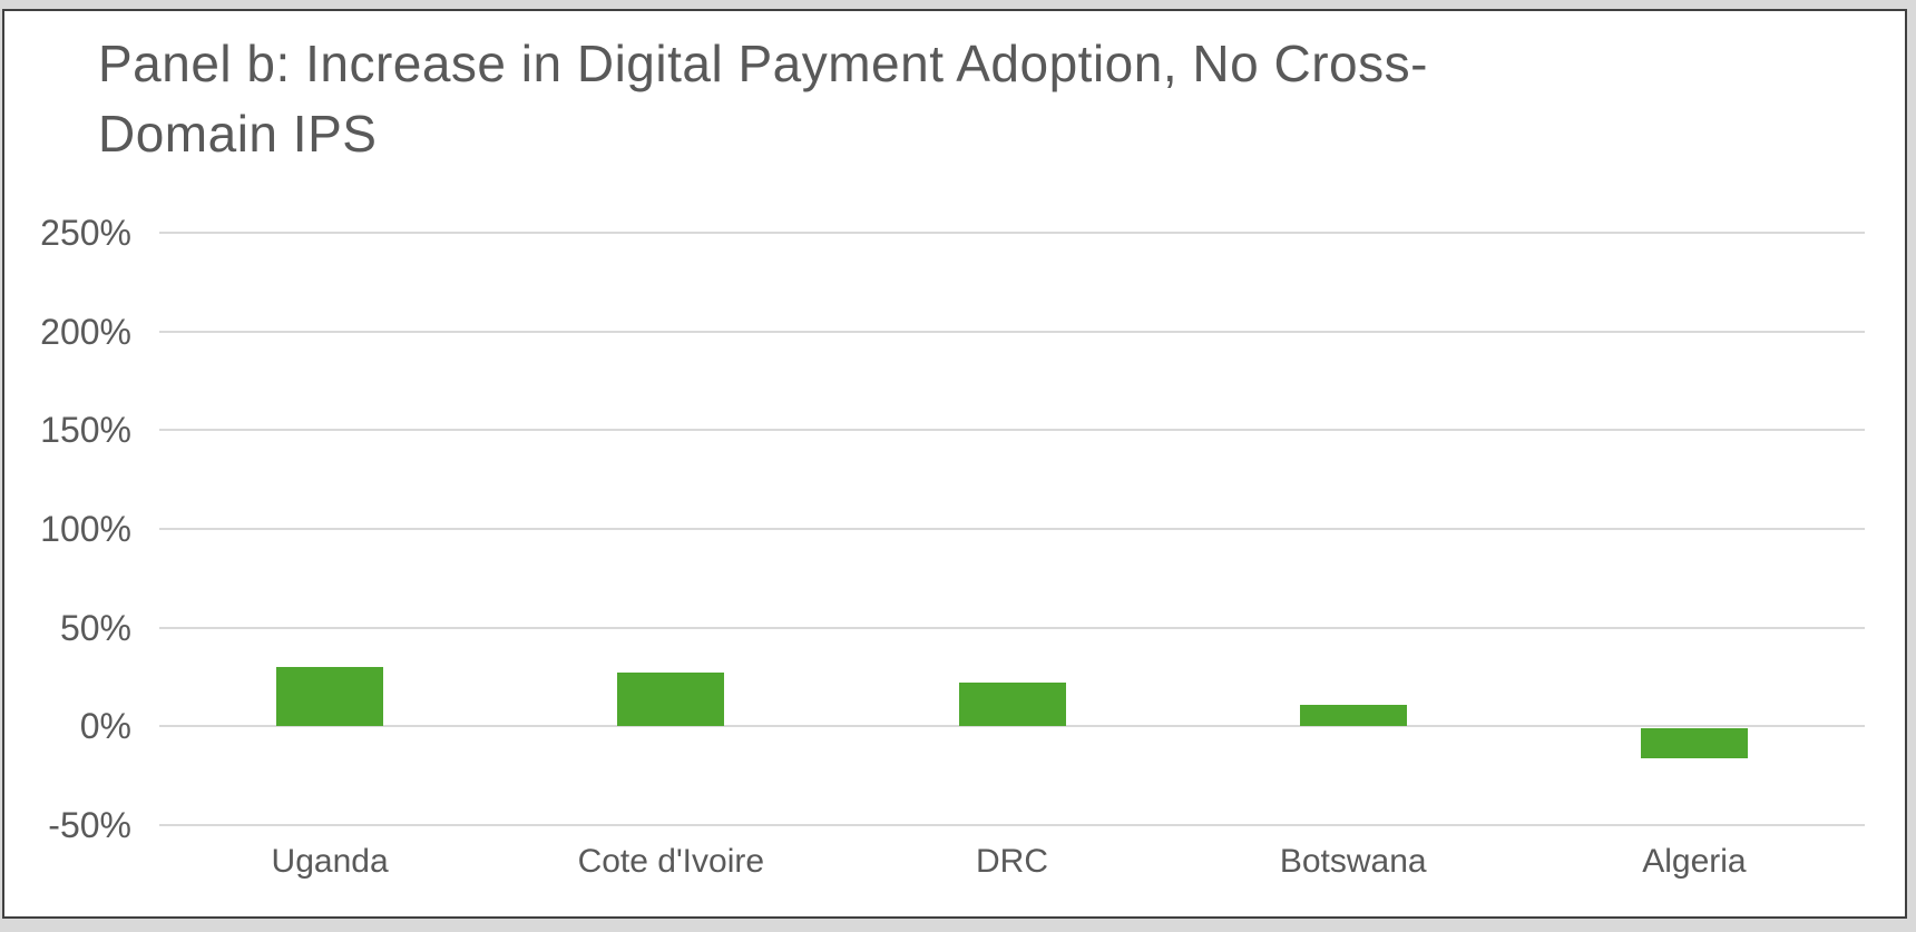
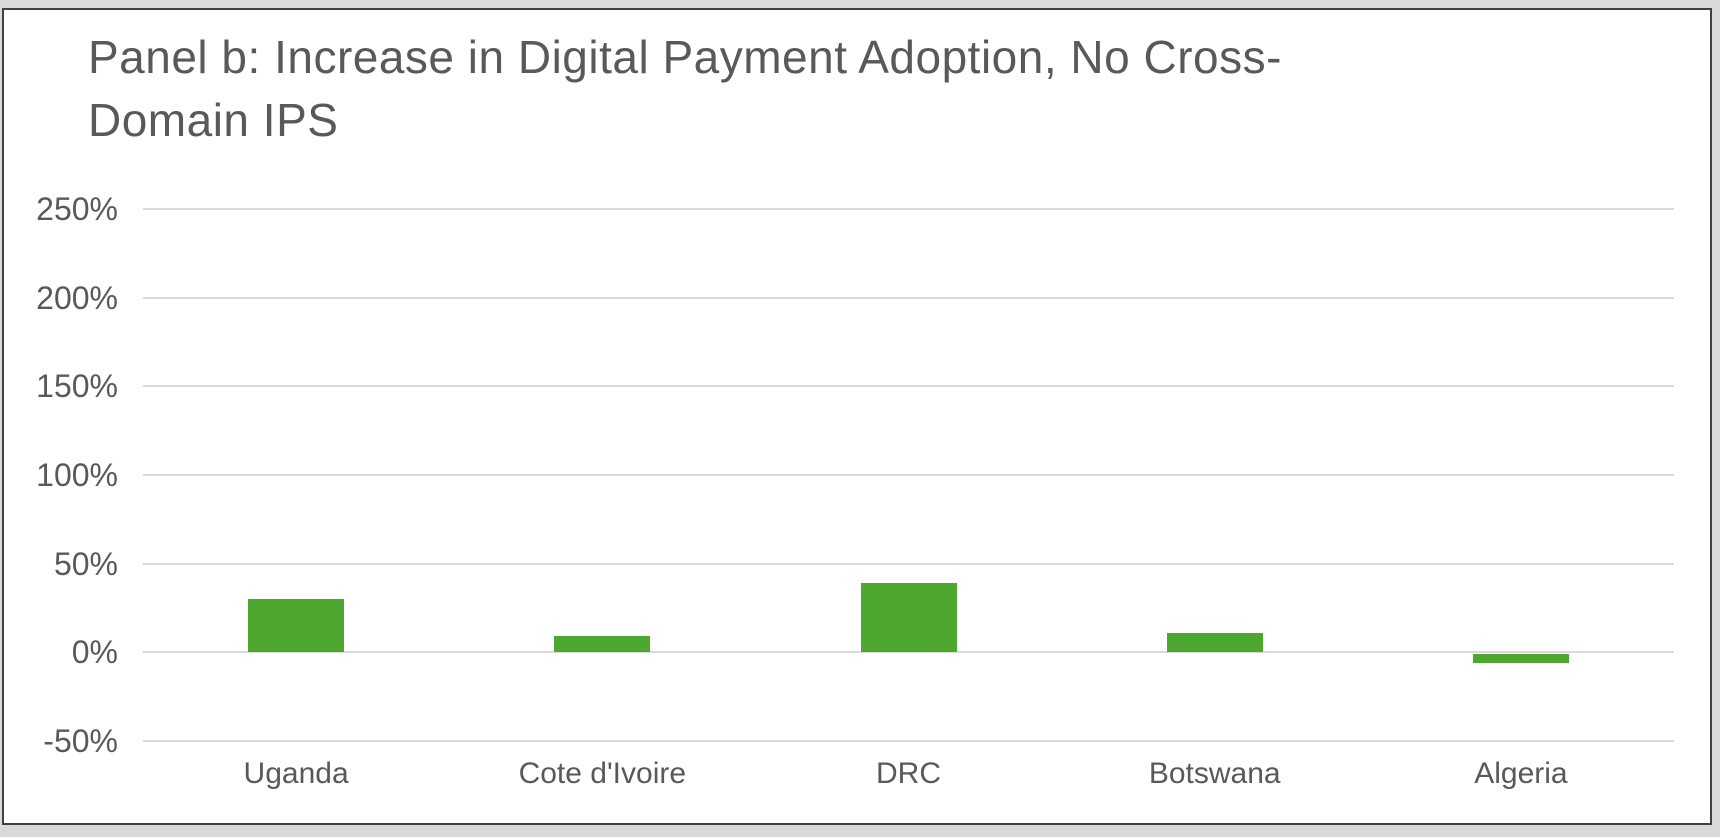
Cote d'Ivoire: 27% -> 9%
DRC: 22% -> 39%
Algeria: -15% -> -5%
